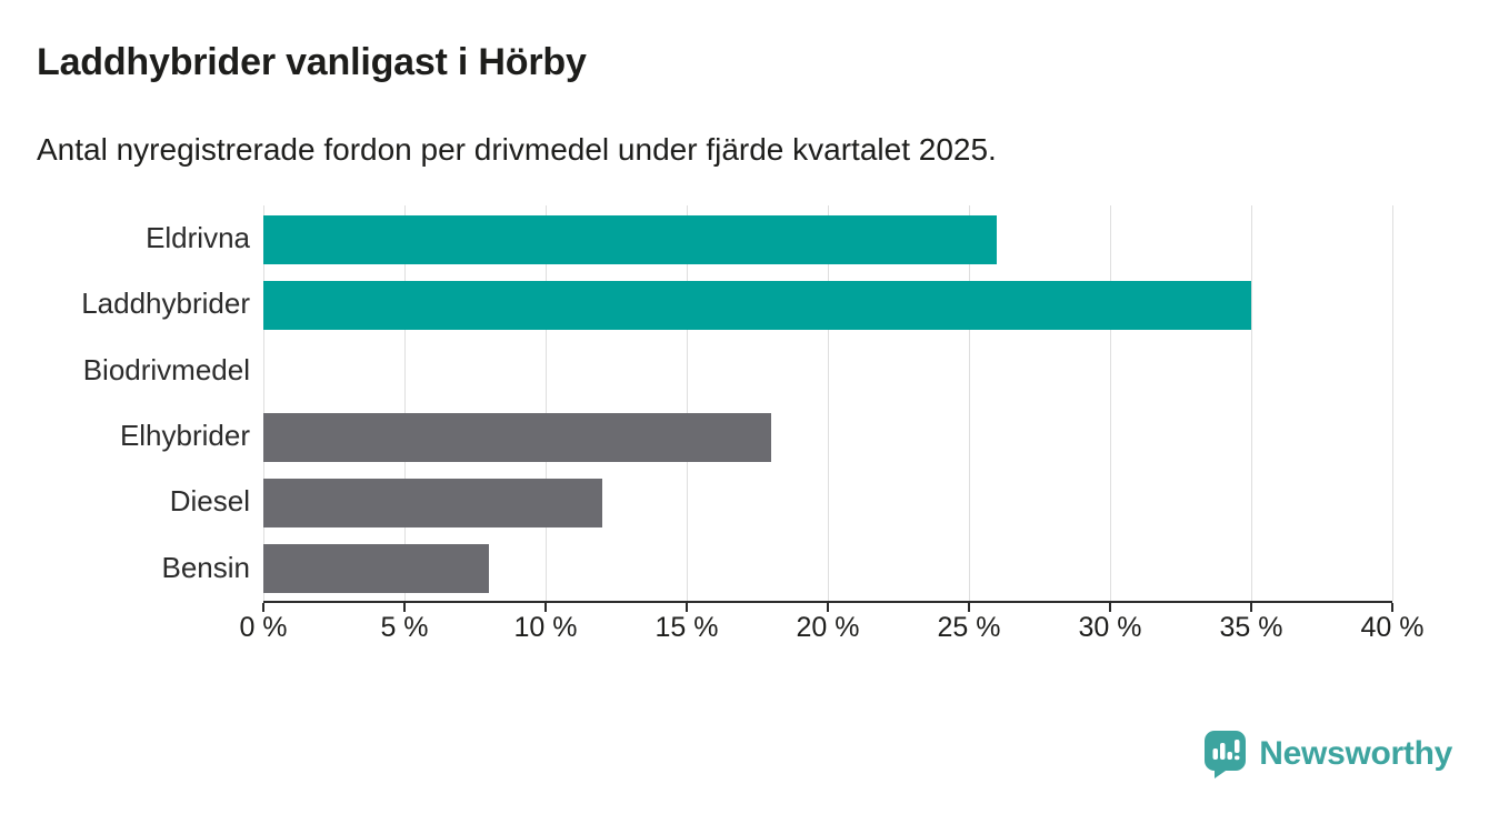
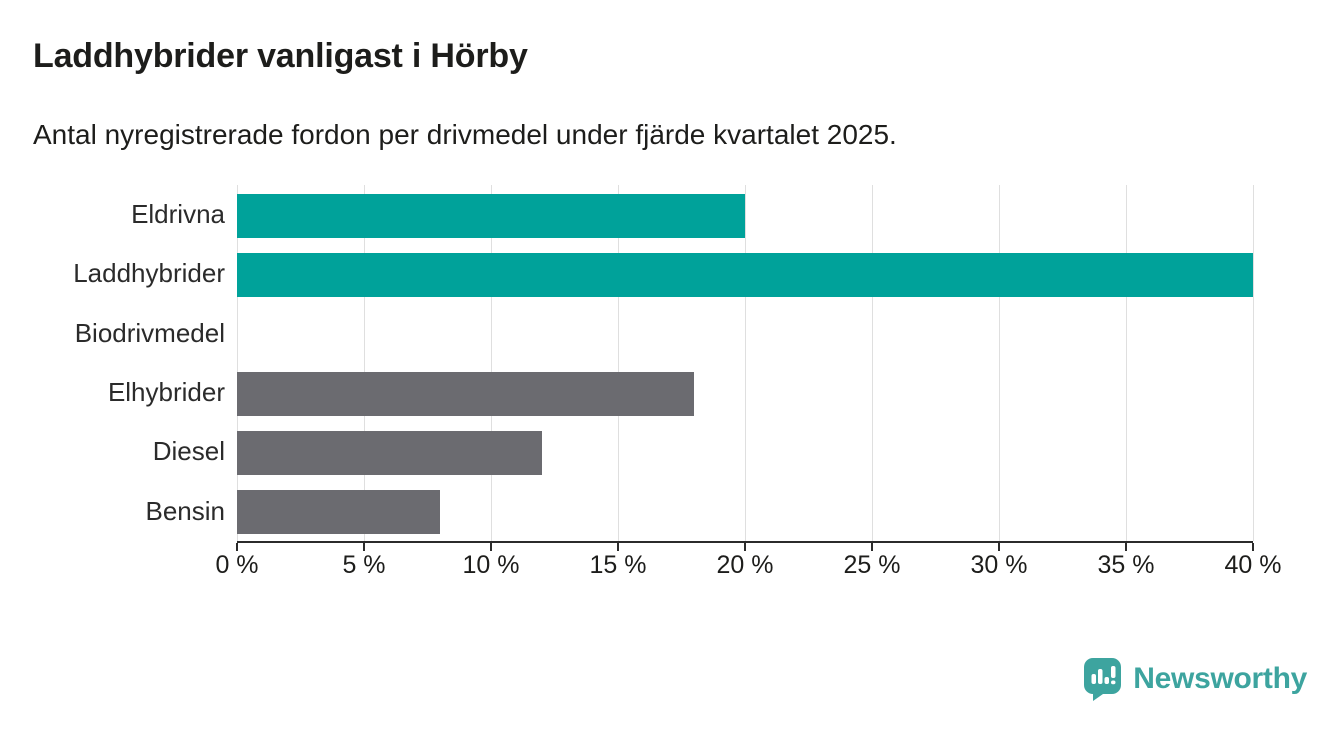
Eldrivna: 26% -> 20%
Laddhybrider: 35% -> 40%
